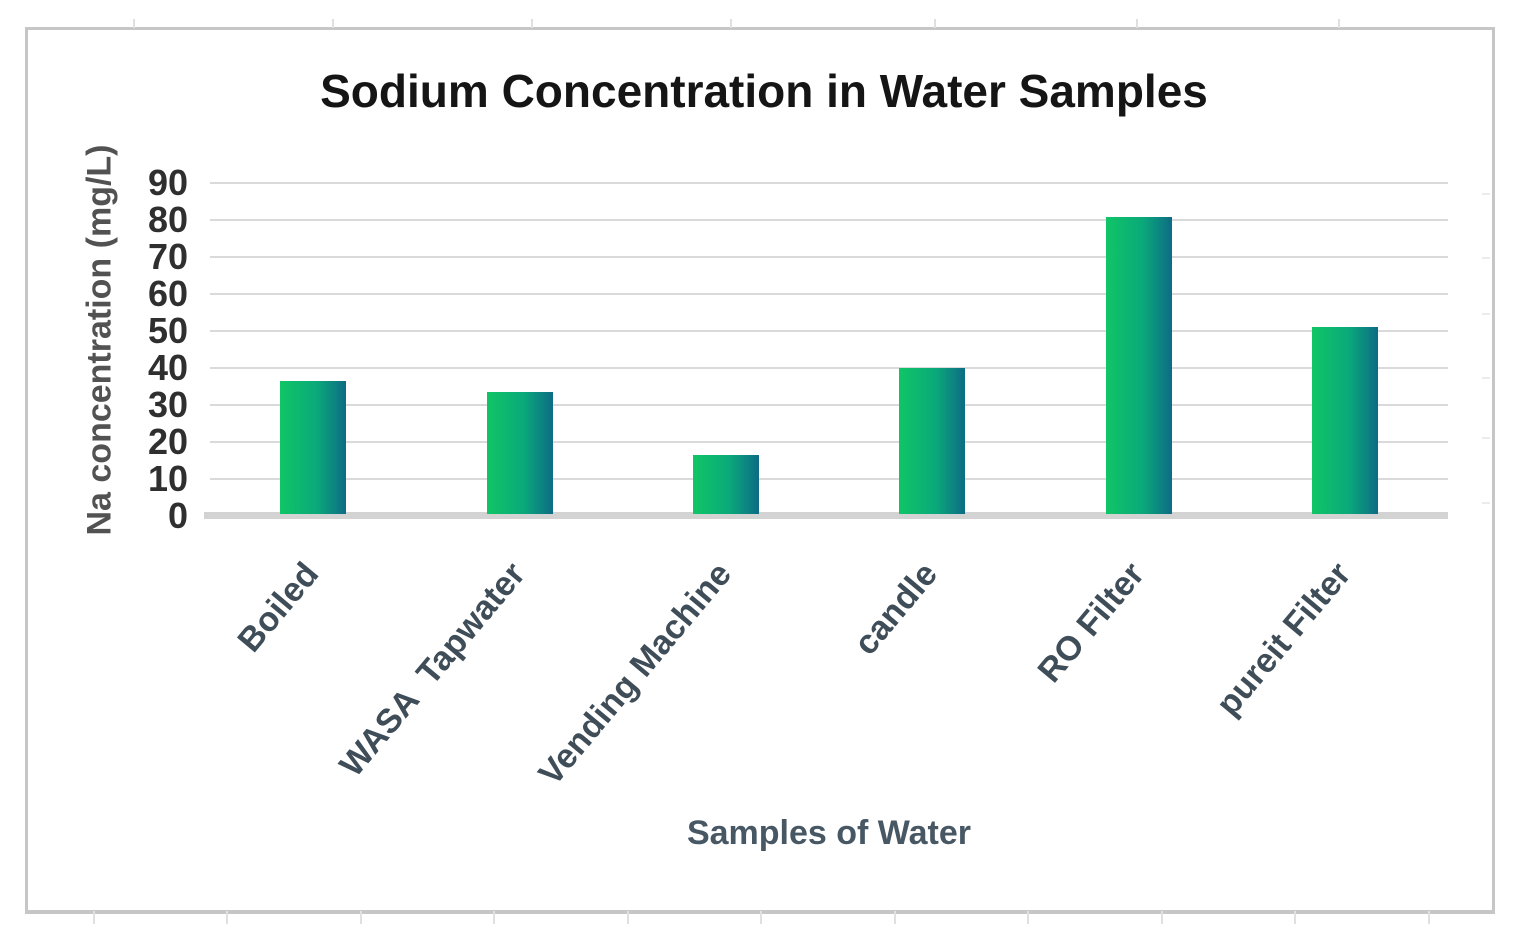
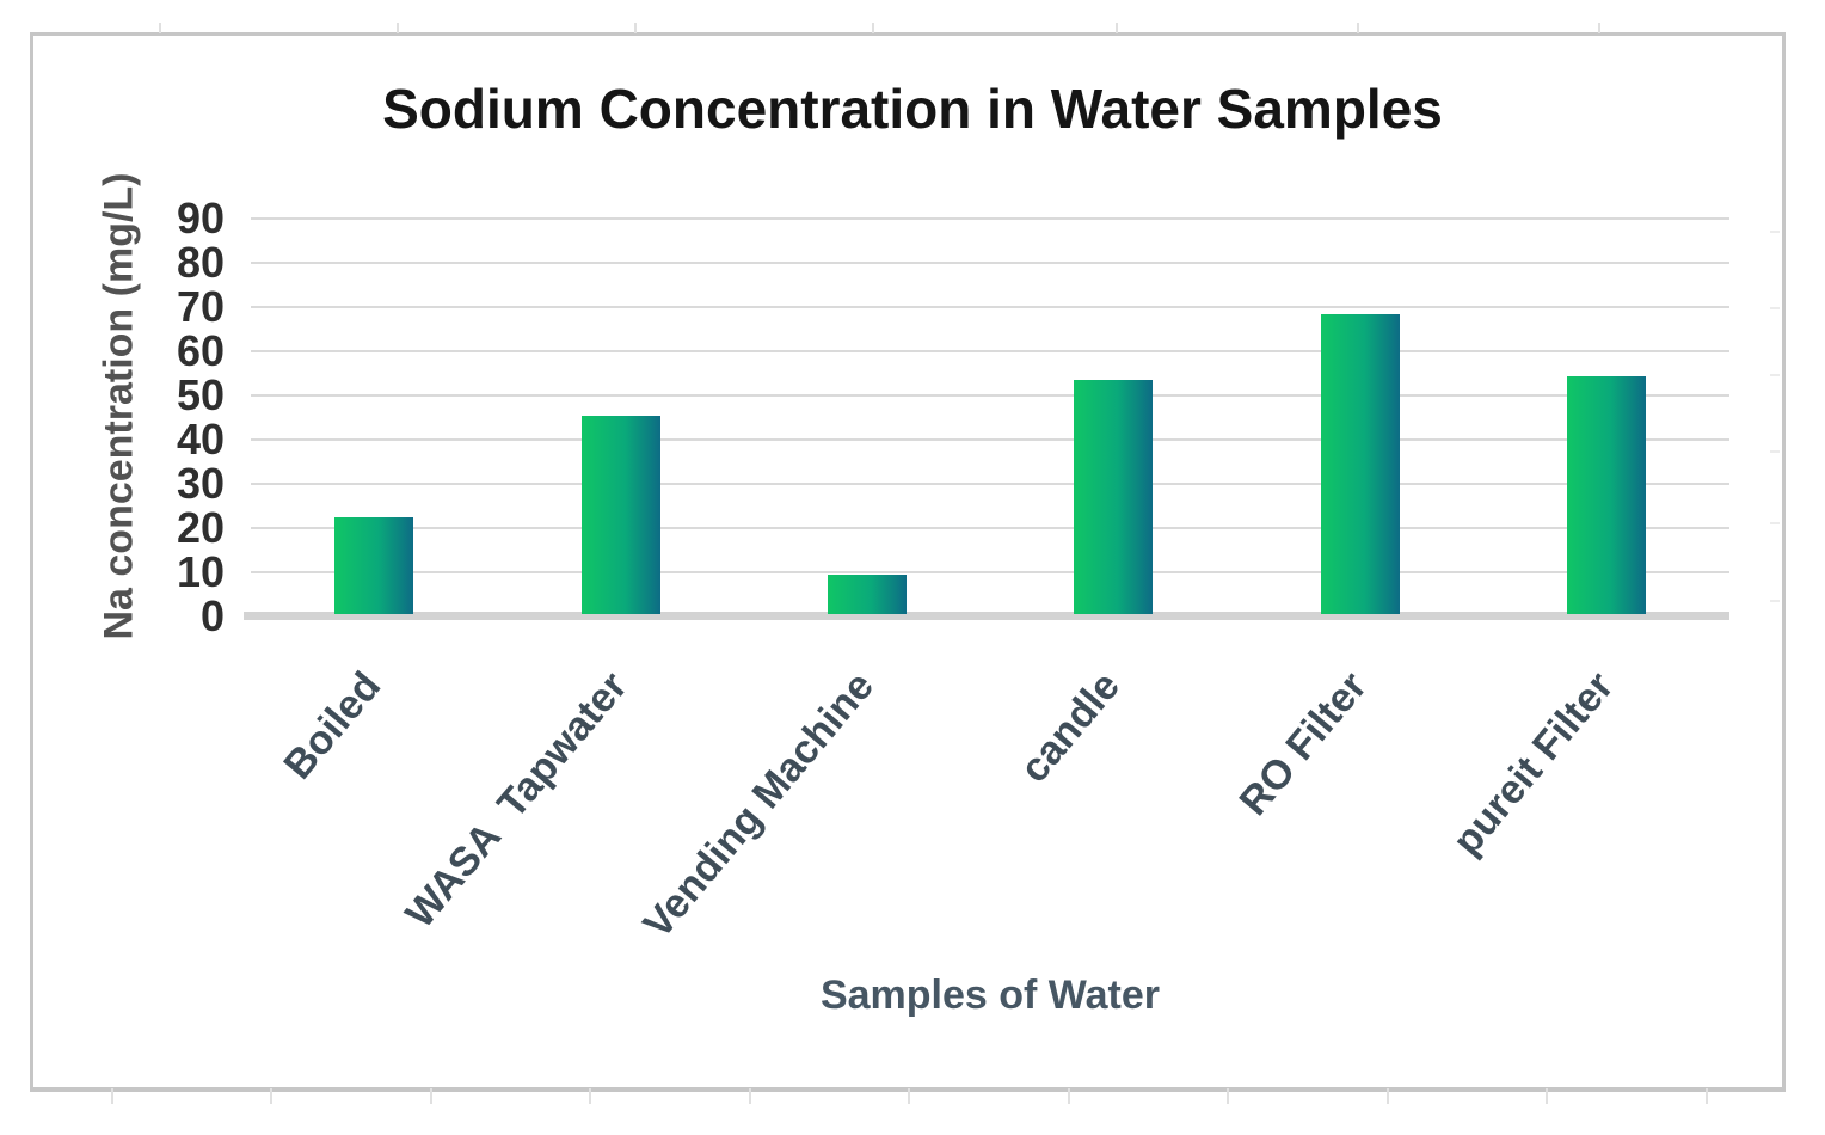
Boiled: 36 -> 22
WASA Tapwater: 33 -> 45
Vending Machine: 16 -> 9
candle: 40 -> 53
RO Filter: 80 -> 68
pureit Filter: 50 -> 54
